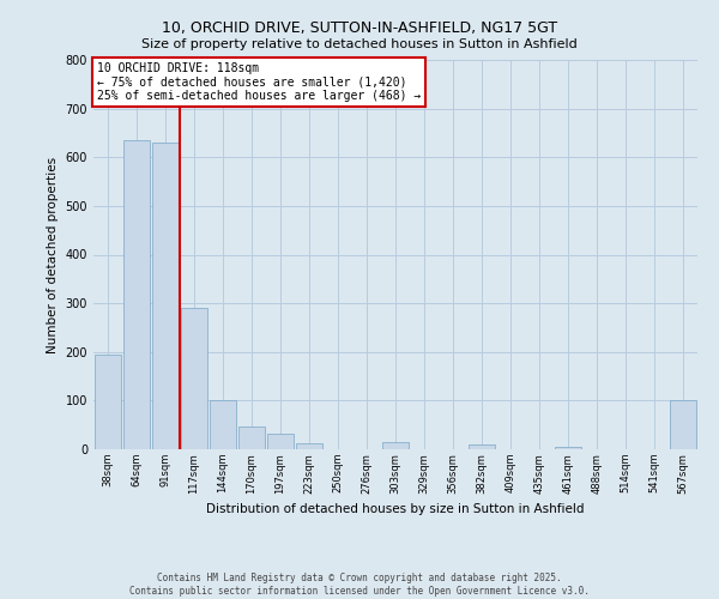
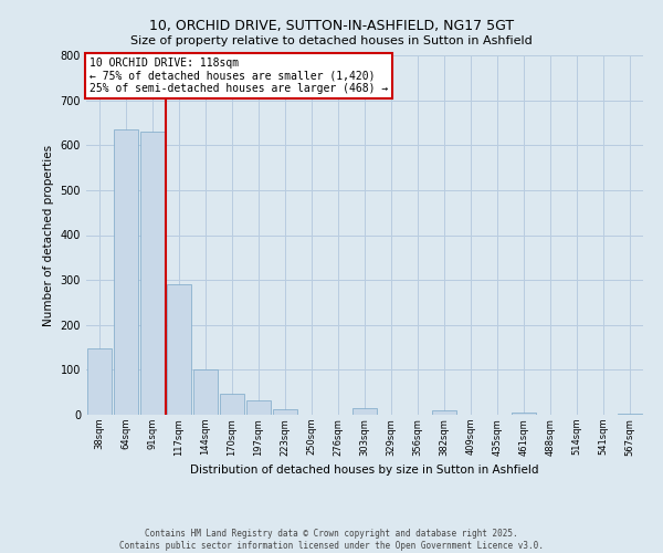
38sqm: 195 -> 148
567sqm: 100 -> 2
